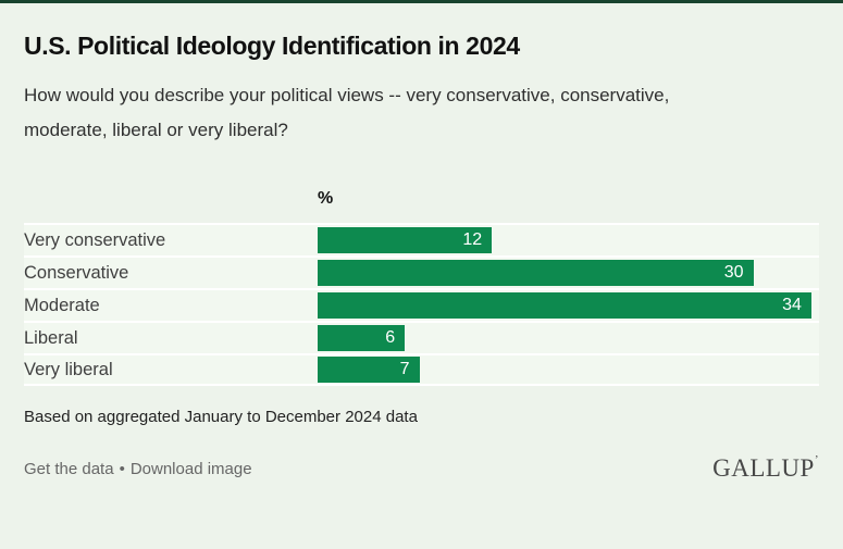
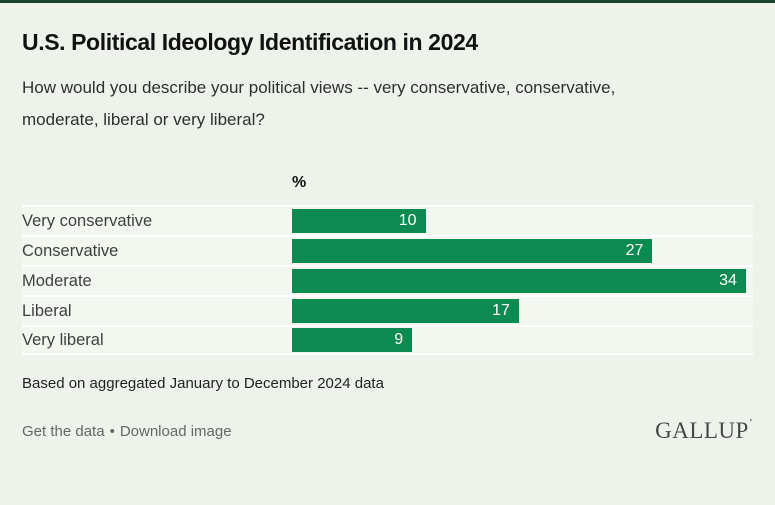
Very conservative: 12 -> 10
Conservative: 30 -> 27
Liberal: 6 -> 17
Very liberal: 7 -> 9
